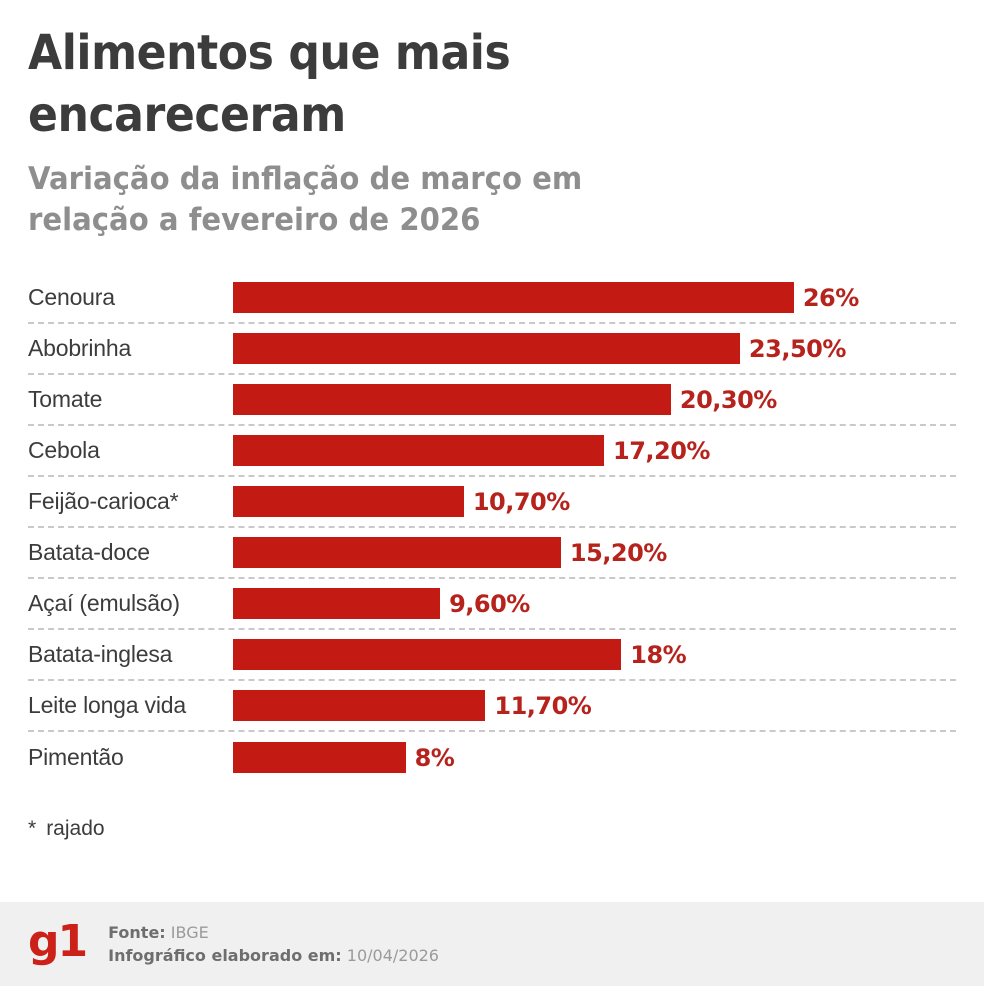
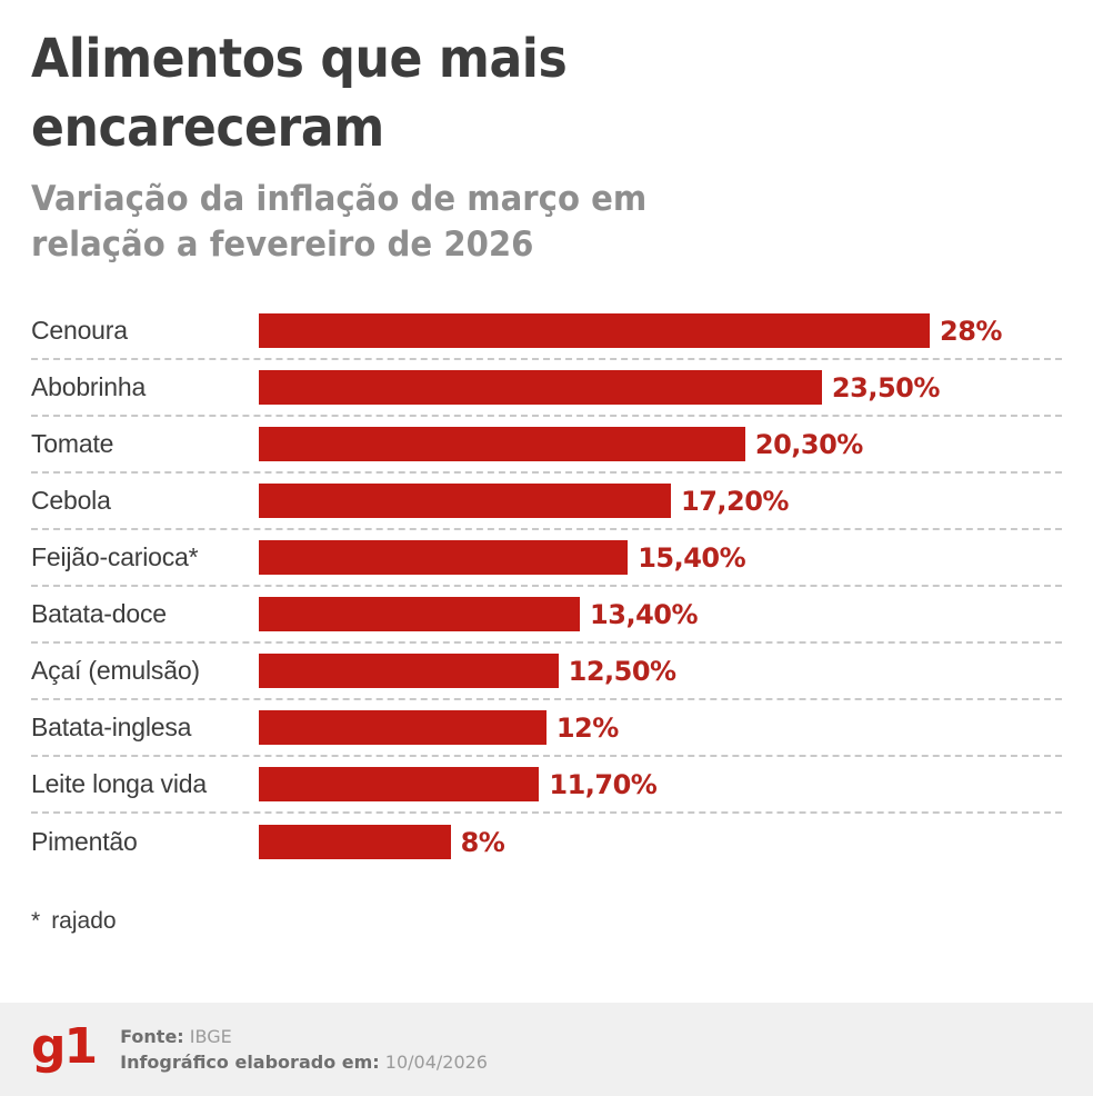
Cenoura: 26% -> 28%
Feijão-carioca*: 10,70% -> 15,40%
Batata-doce: 15,20% -> 13,40%
Açaí (emulsão): 9,60% -> 12,50%
Batata-inglesa: 18% -> 12%
